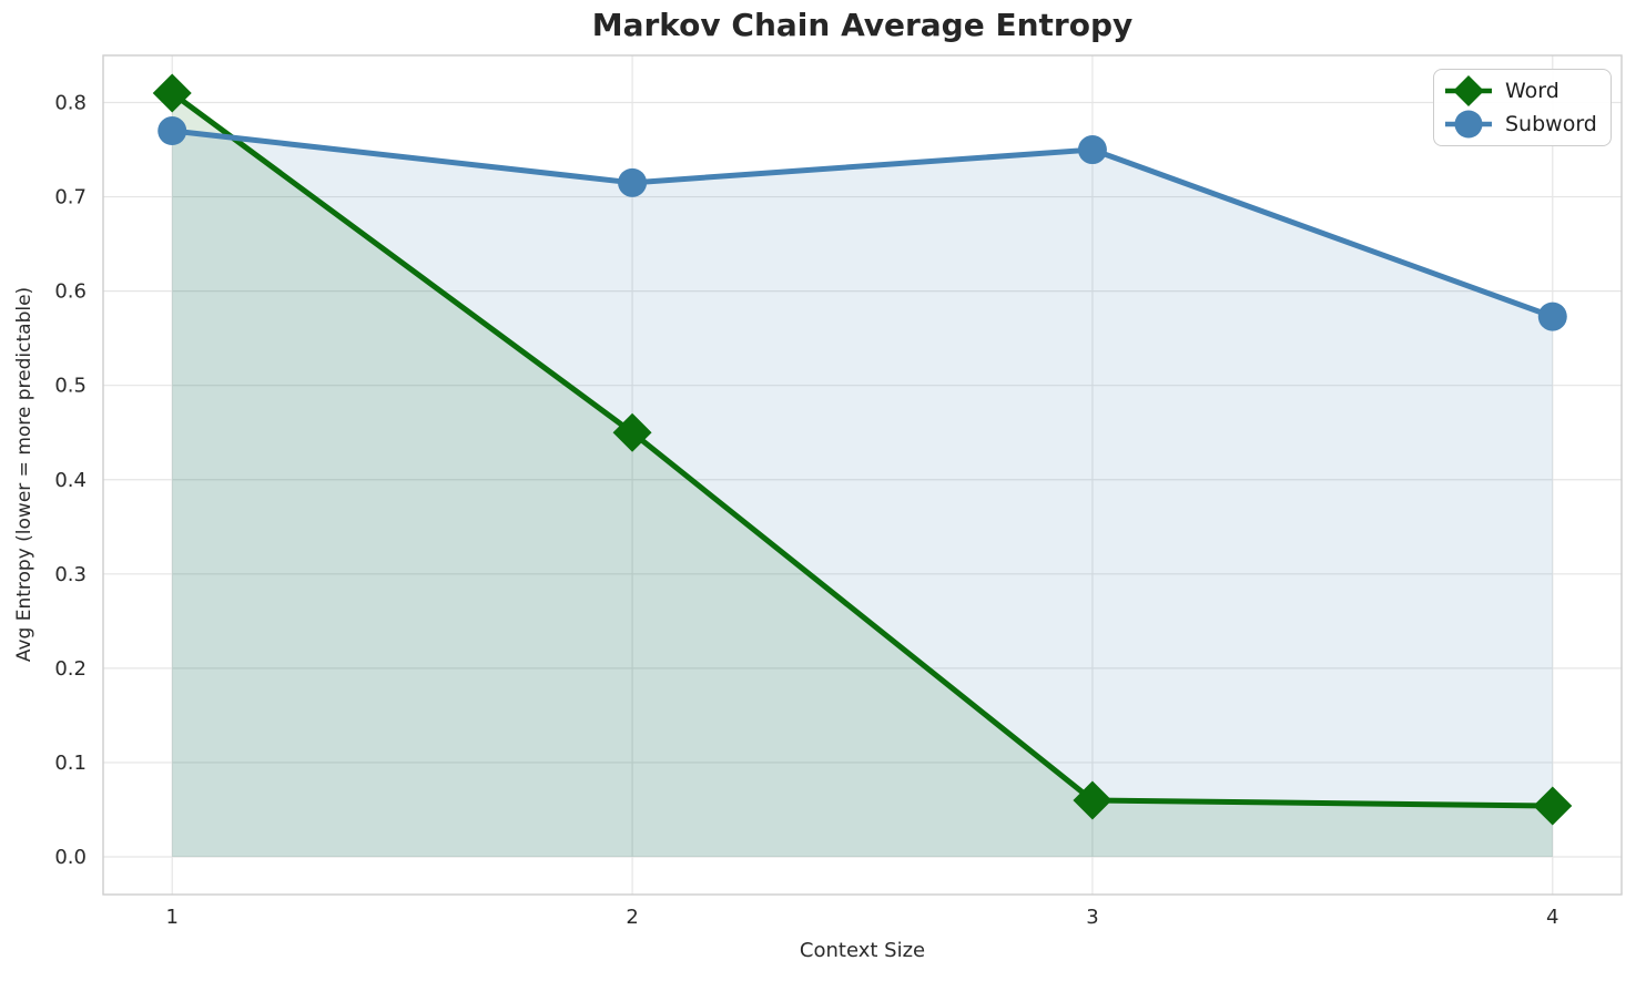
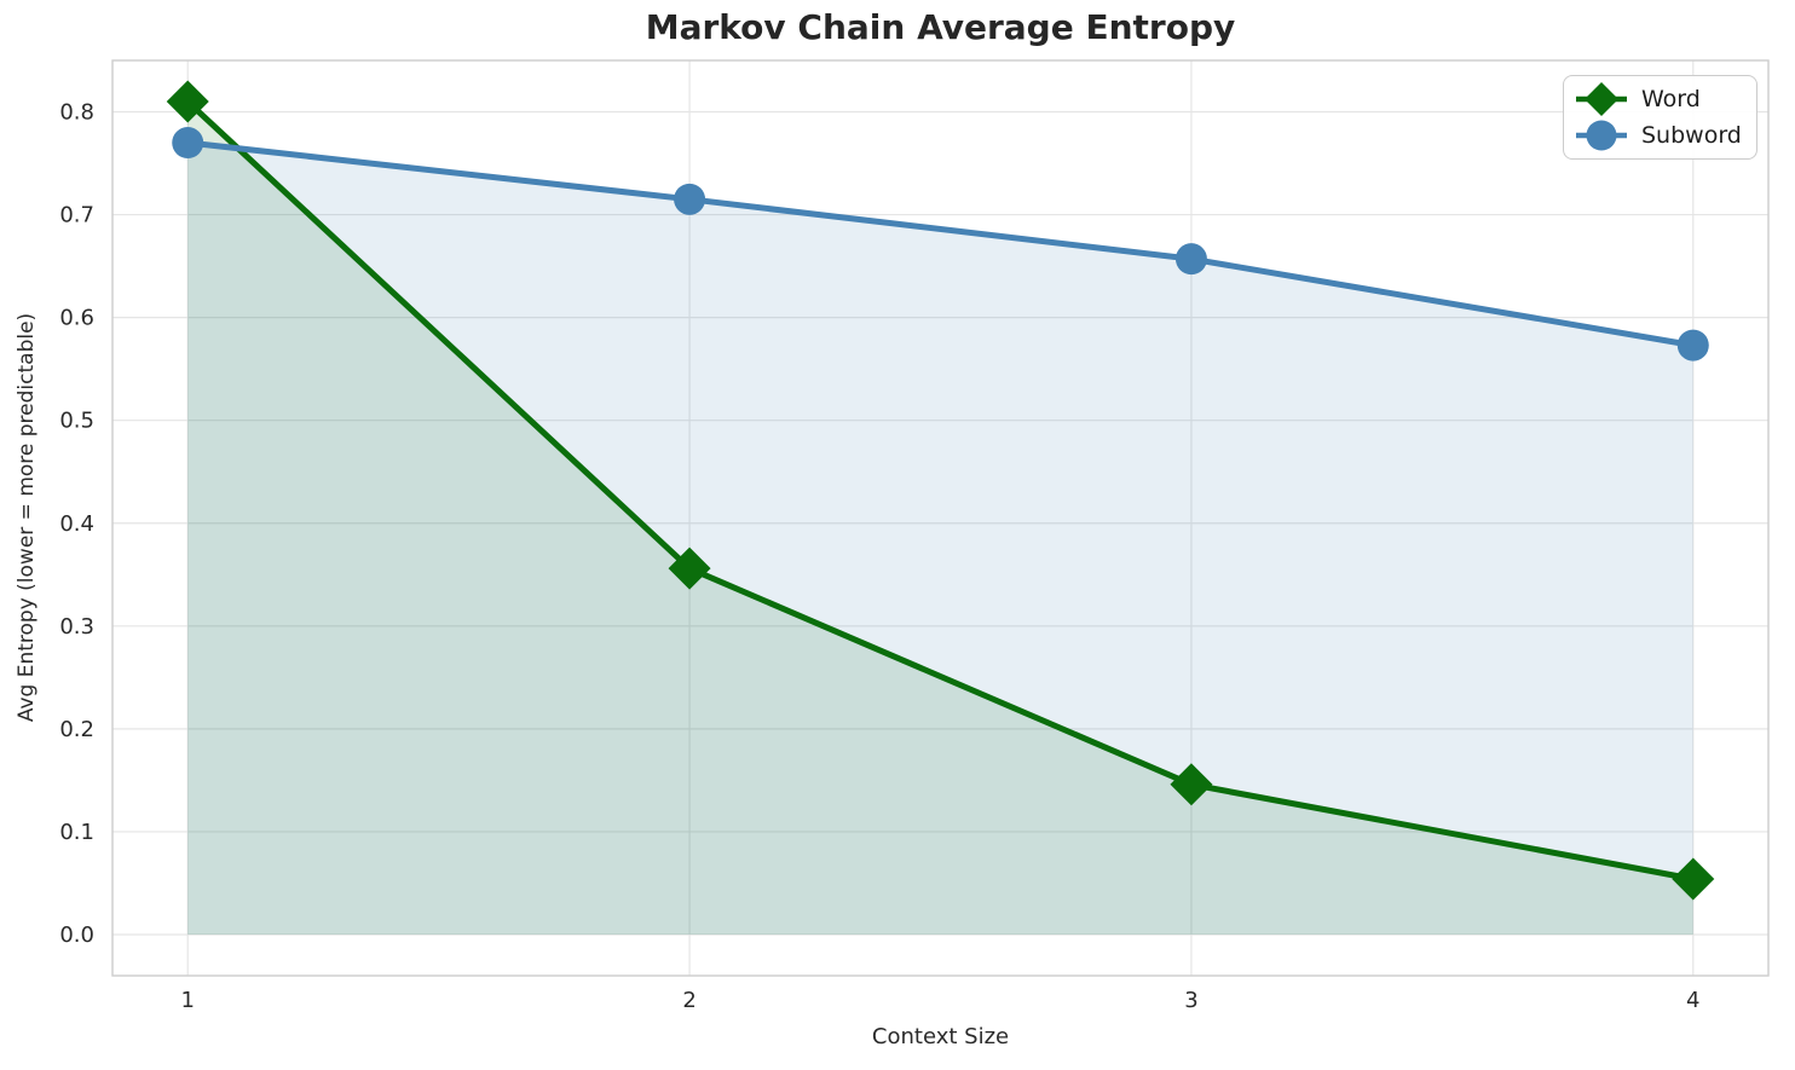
Word/2: 0.45 -> 0.36
Word/3: 0.06 -> 0.15
Subword/3: 0.75 -> 0.66
